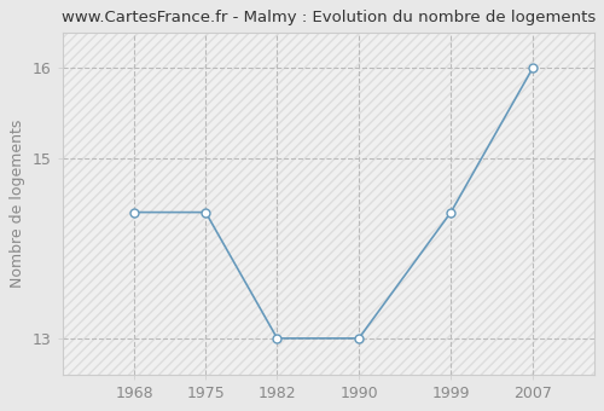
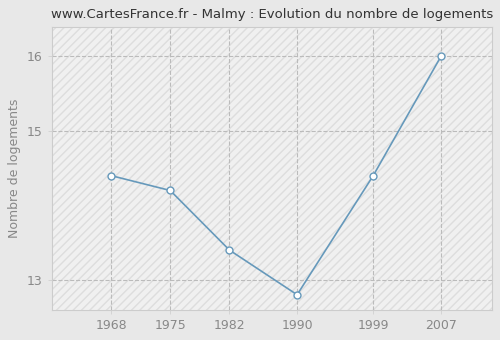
1975: 14.4 -> 14.2
1982: 13.0 -> 13.4
1990: 13.0 -> 12.8
